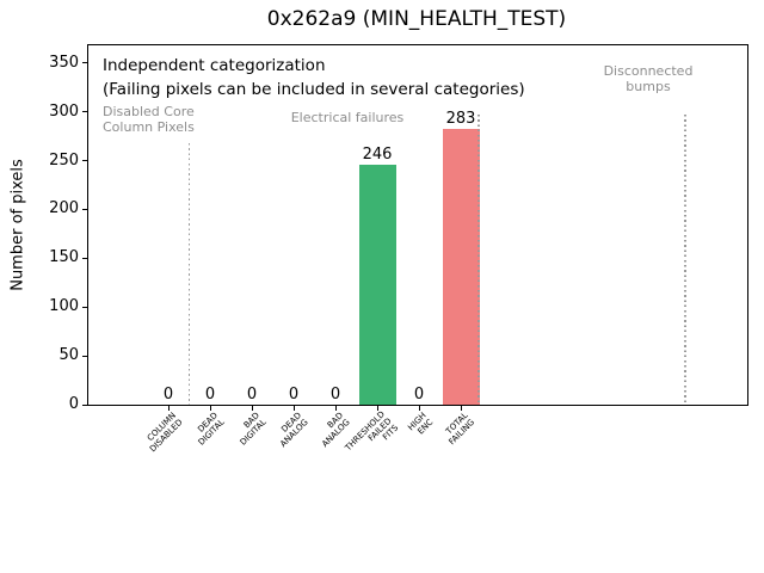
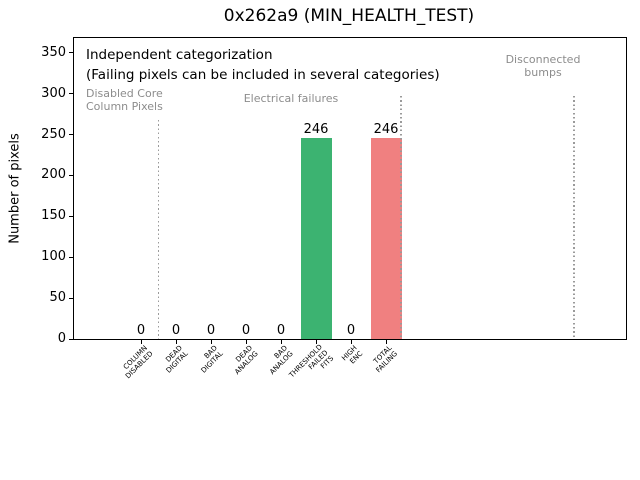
TOTAL FAILING: 283 -> 246
